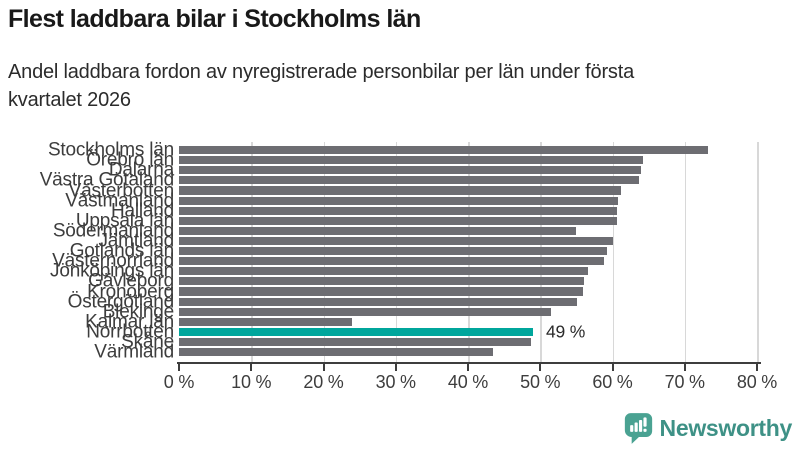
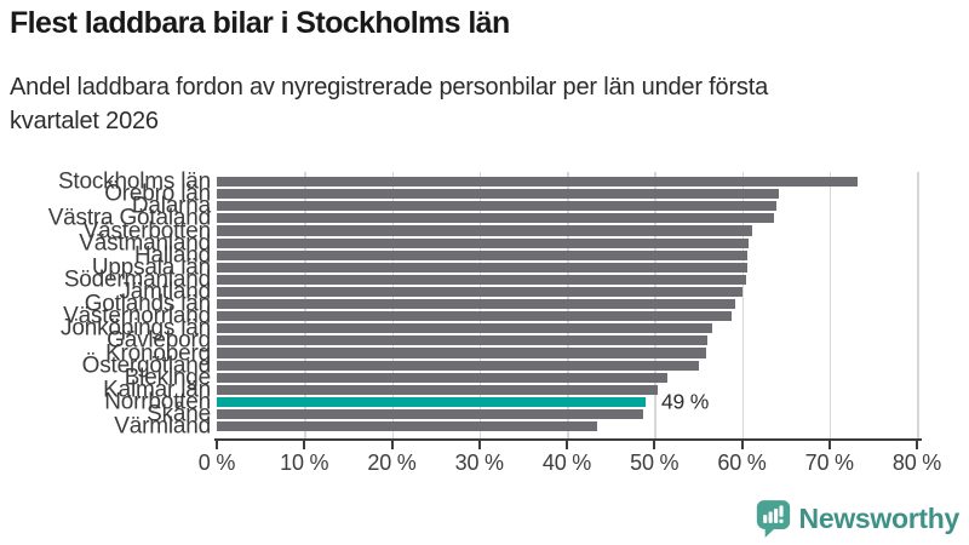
Södermanland: 55% -> 60%
Kalmar län: 24% -> 50%
